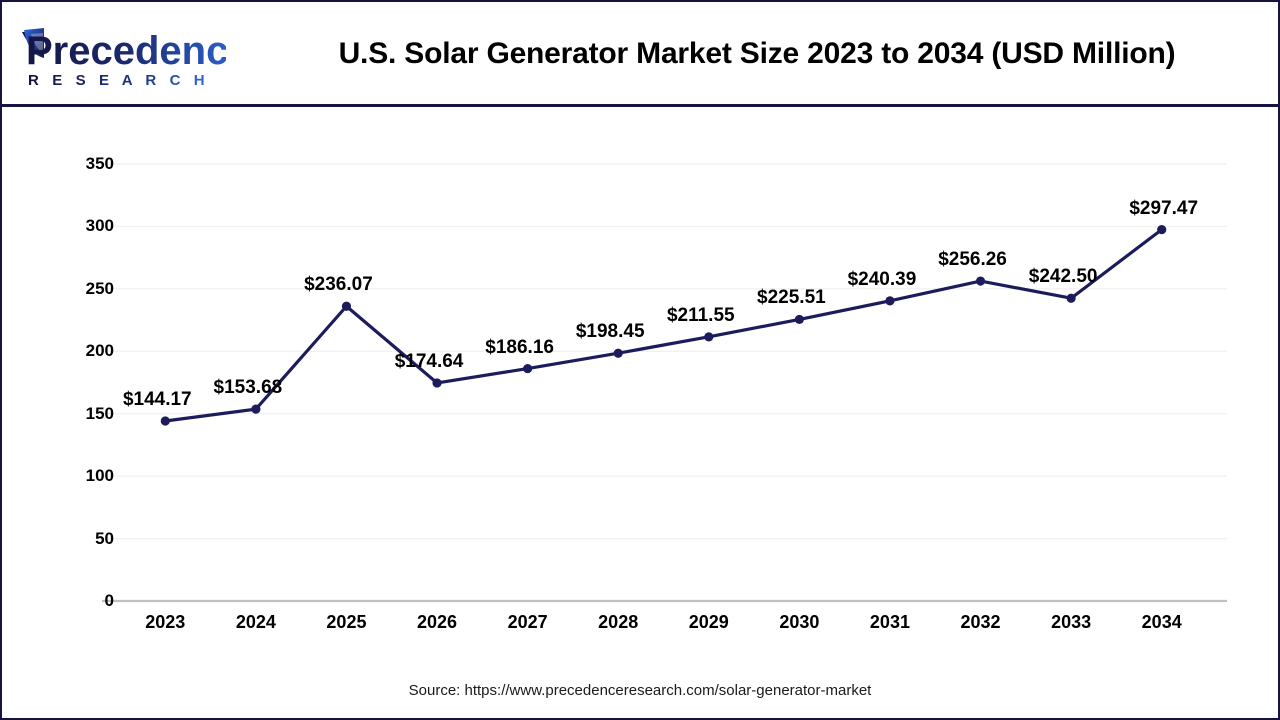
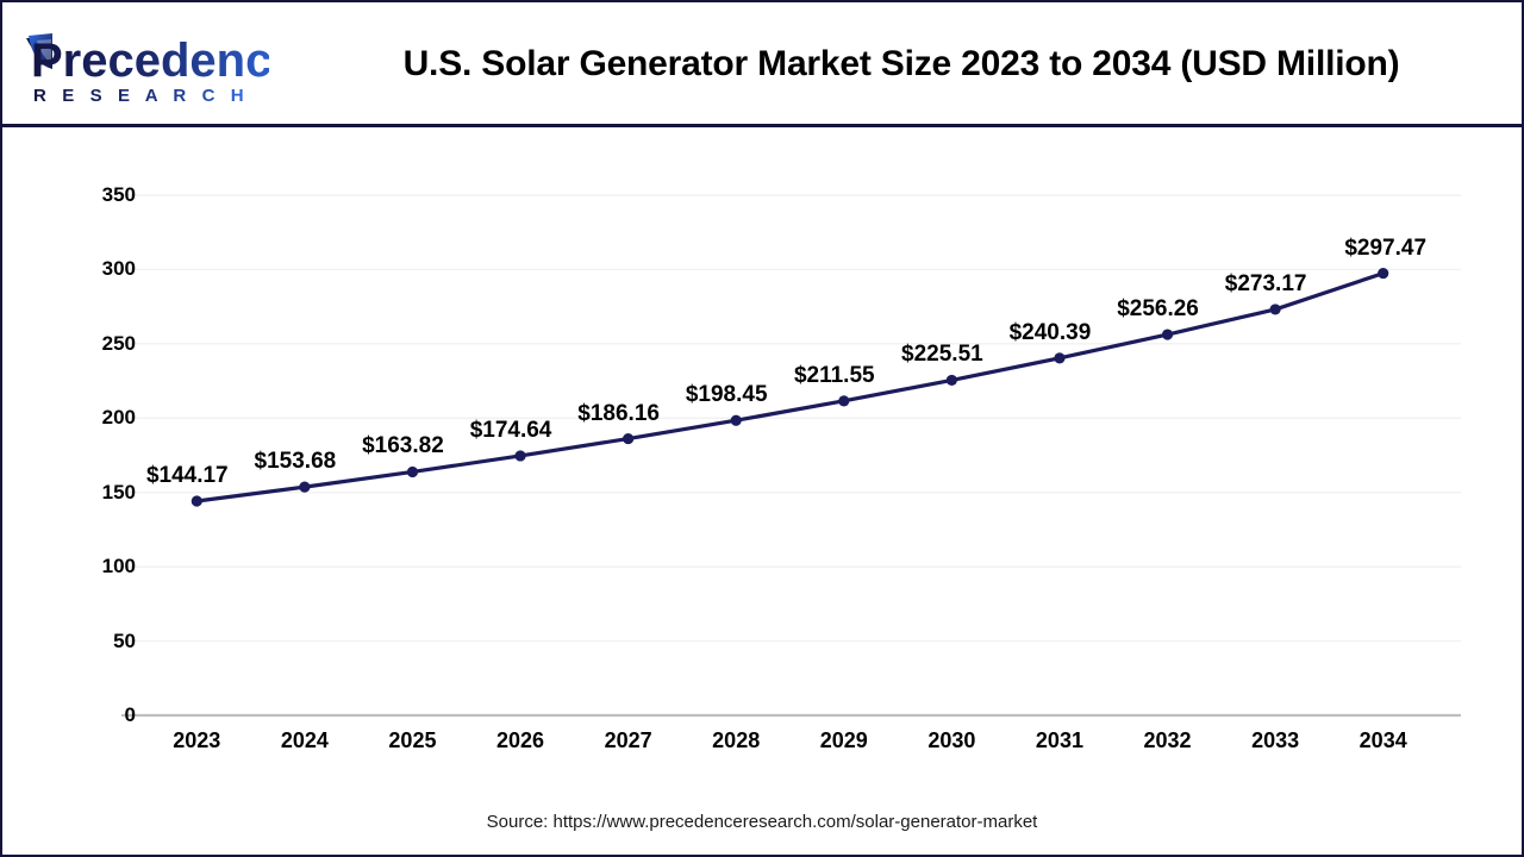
2025: $236.07 -> $163.82
2033: $242.50 -> $273.17
